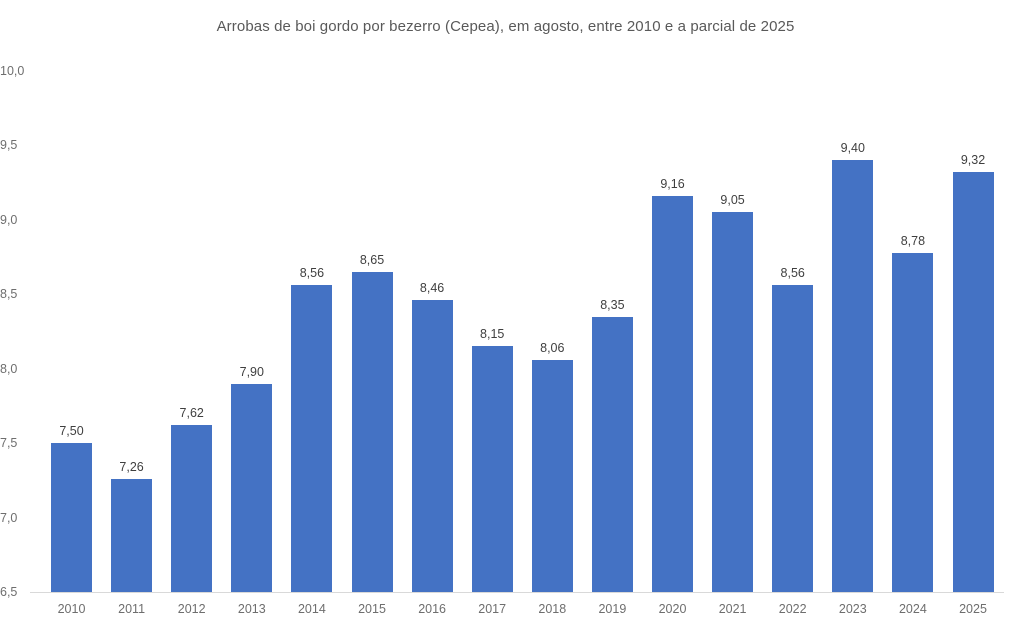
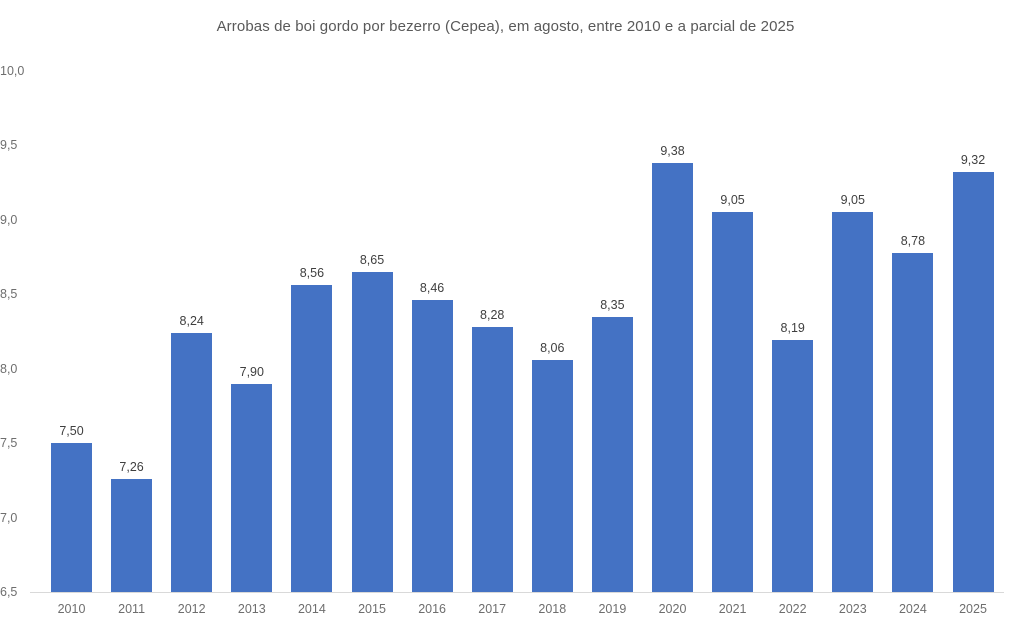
2012: 7,62 -> 8,24
2017: 8,15 -> 8,28
2020: 9,16 -> 9,38
2022: 8,56 -> 8,19
2023: 9,40 -> 9,05
